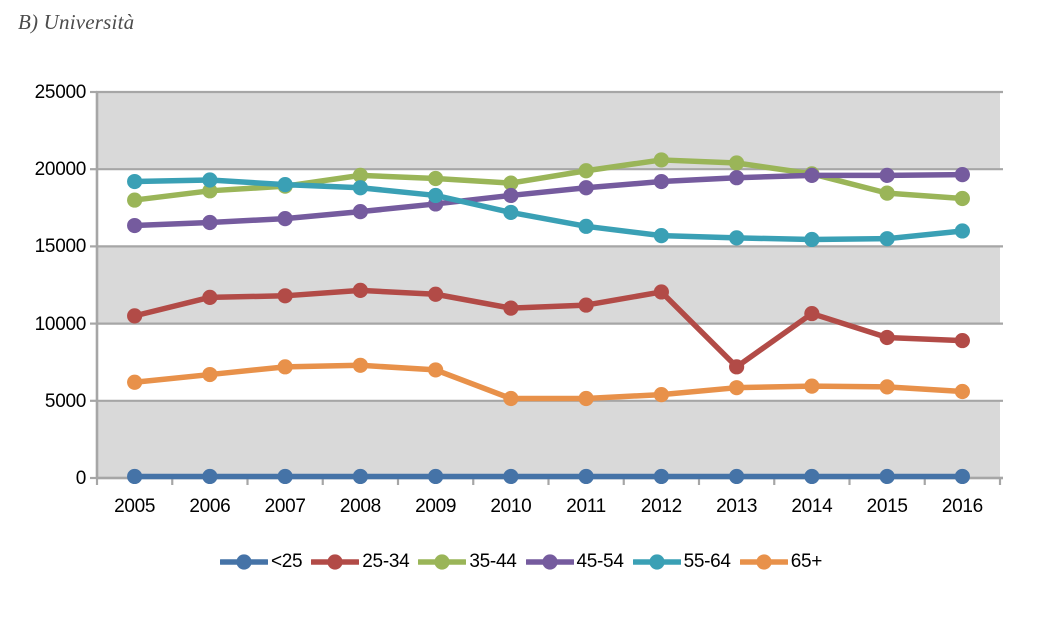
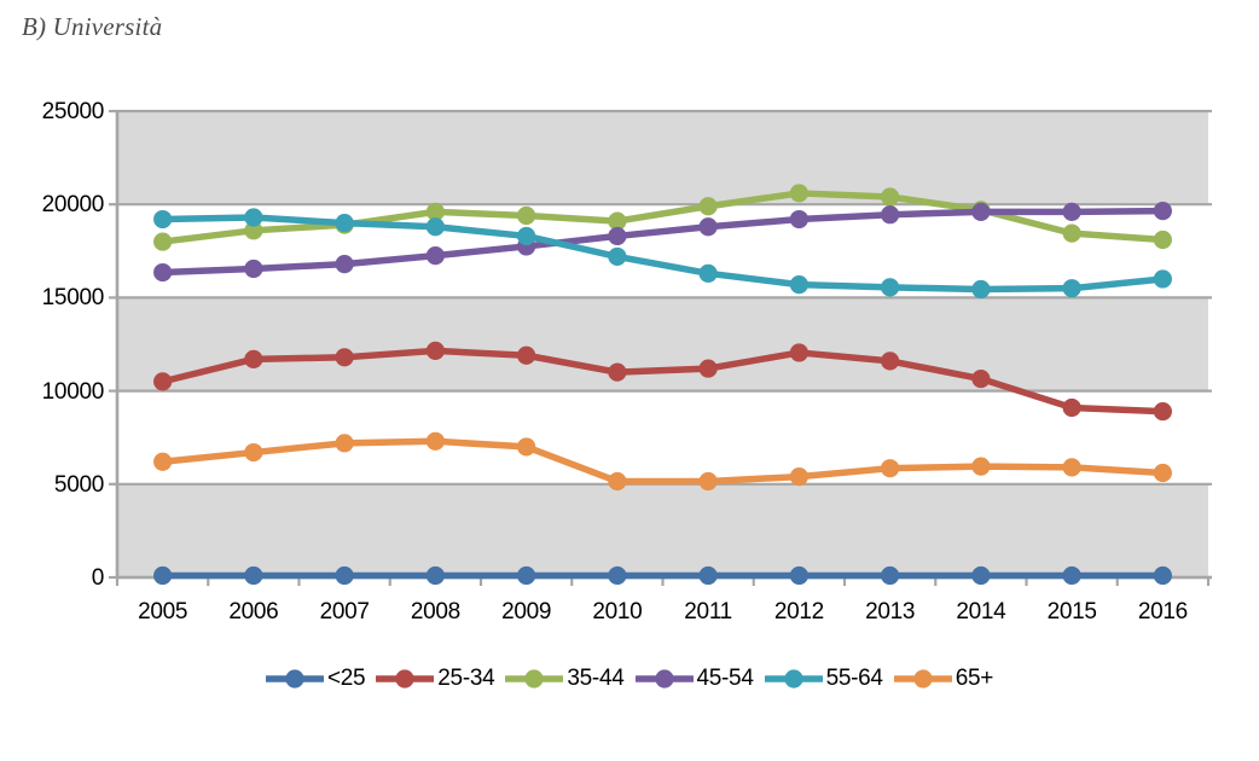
25-34/2013: 7200 -> 11600
